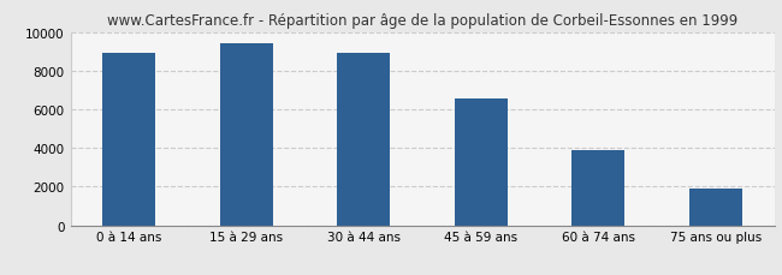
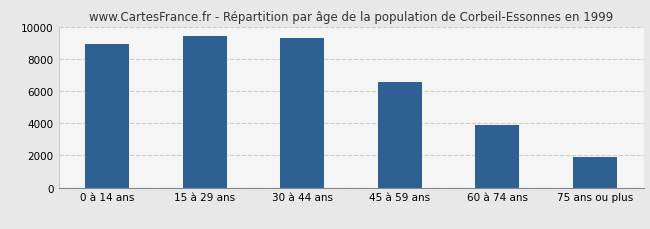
30 à 44 ans: 8900 -> 9300
